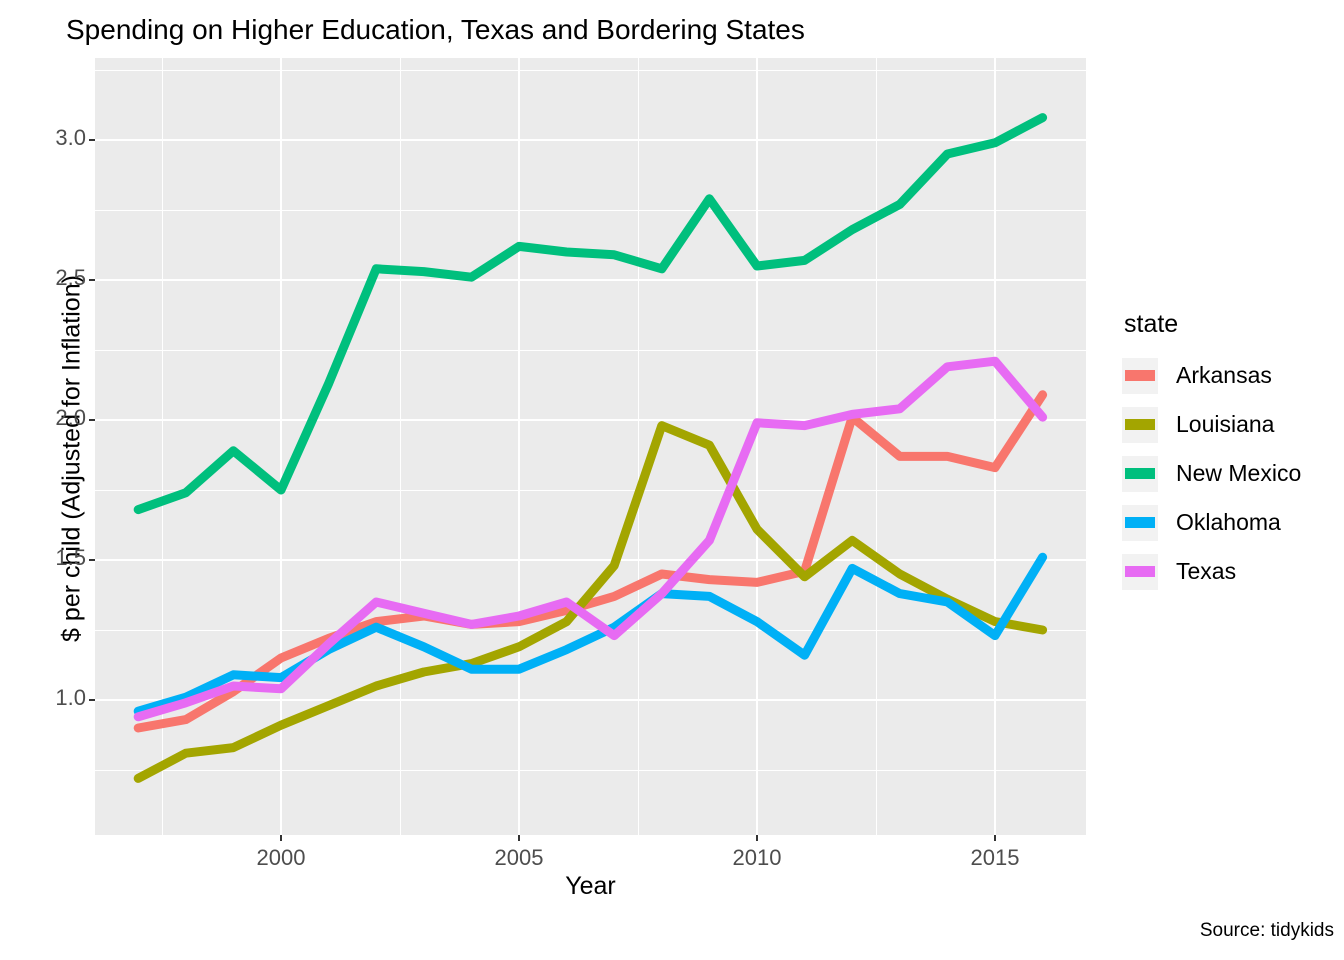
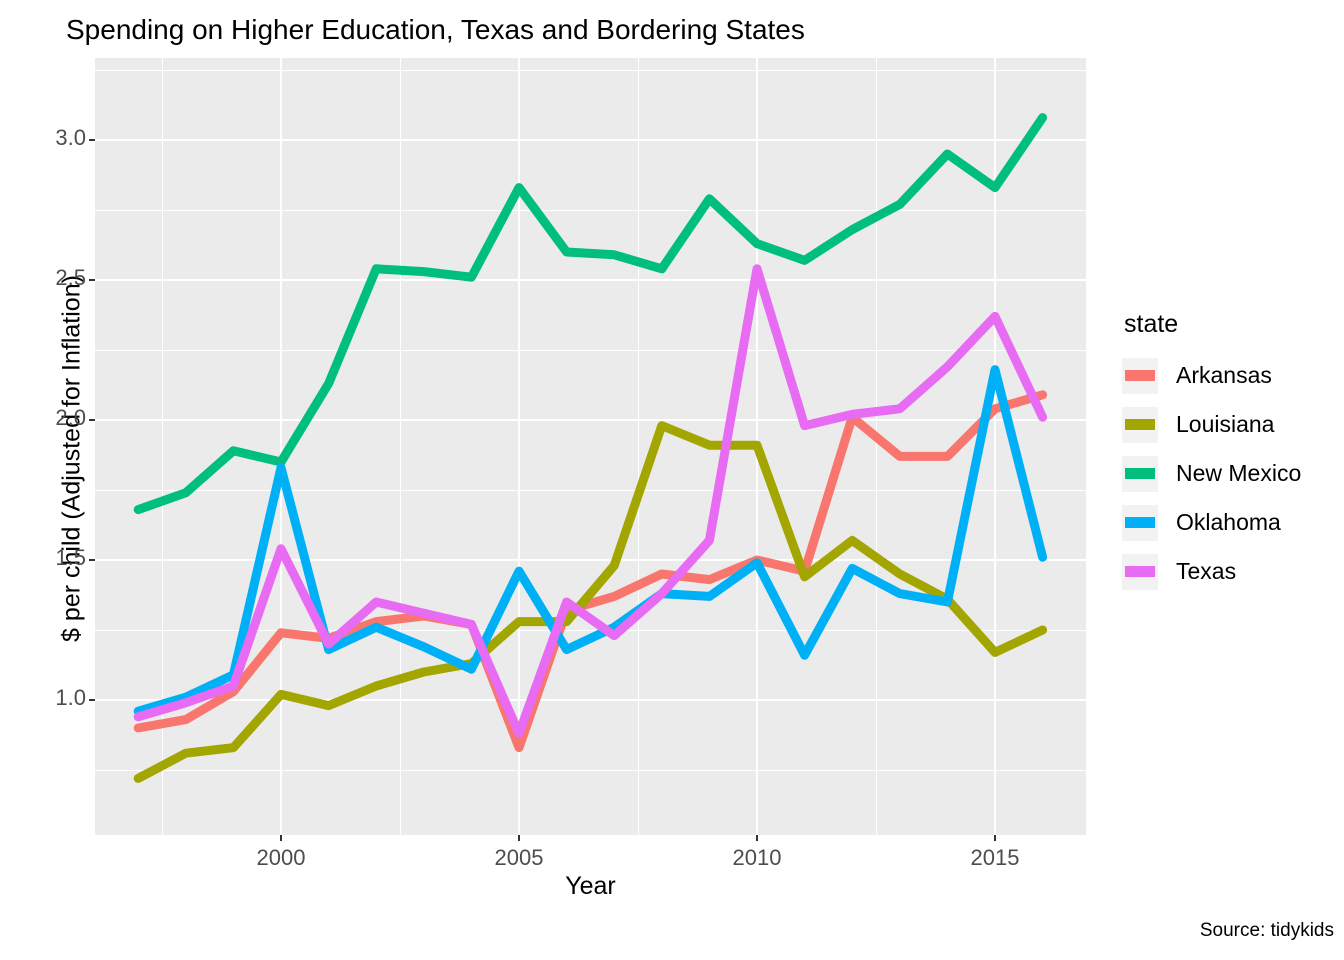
Arkansas/2000: 1.15 -> 1.24
Louisiana/2000: 0.91 -> 1.02
New Mexico/2000: 1.75 -> 1.85
Oklahoma/2000: 1.08 -> 1.83
Texas/2000: 1.04 -> 1.54
Arkansas/2005: 1.28 -> 0.83
Louisiana/2005: 1.19 -> 1.28
New Mexico/2005: 2.62 -> 2.83
Oklahoma/2005: 1.11 -> 1.46
Texas/2005: 1.30 -> 0.88
Arkansas/2010: 1.42 -> 1.50
Louisiana/2010: 1.61 -> 1.91
New Mexico/2010: 2.55 -> 2.63
Oklahoma/2010: 1.28 -> 1.49
Texas/2010: 1.99 -> 2.54
Arkansas/2015: 1.83 -> 2.04
Louisiana/2015: 1.28 -> 1.17
New Mexico/2015: 2.99 -> 2.83
Oklahoma/2015: 1.23 -> 2.18
Texas/2015: 2.21 -> 2.37
